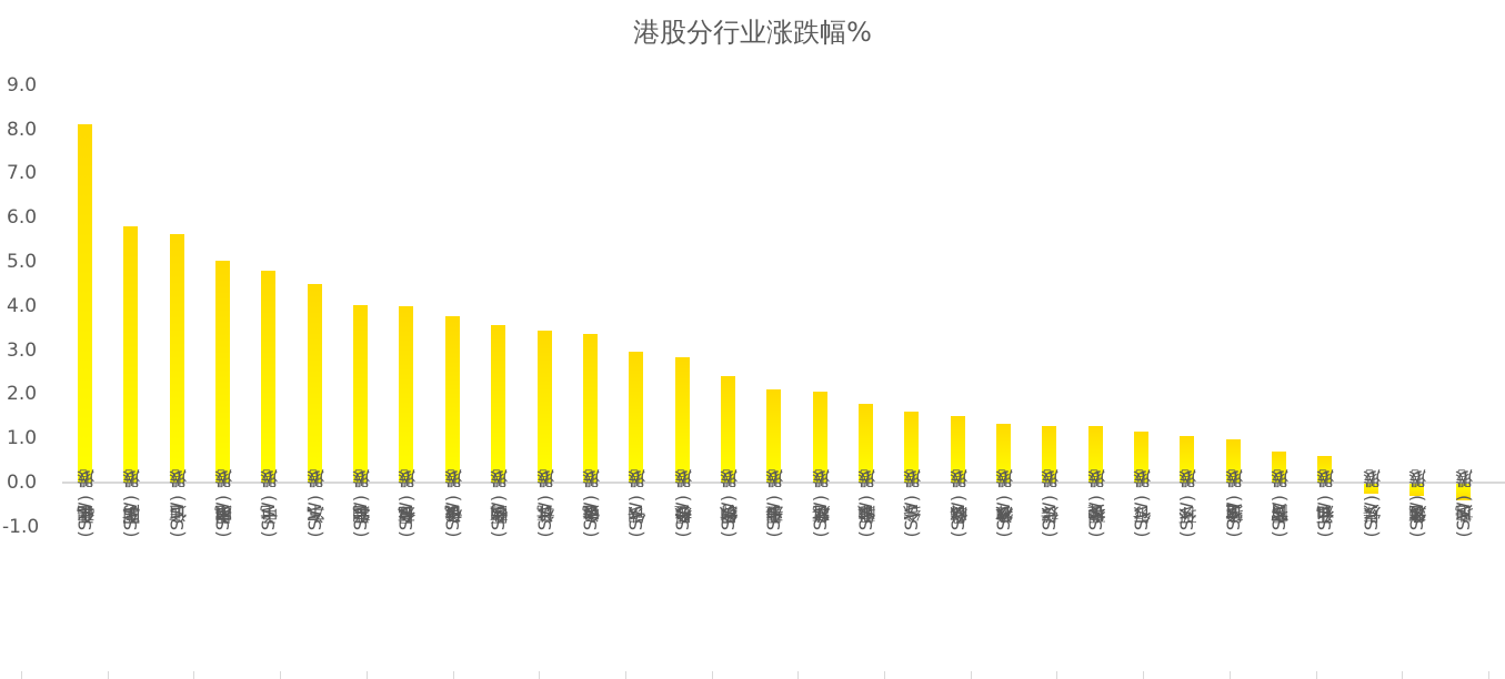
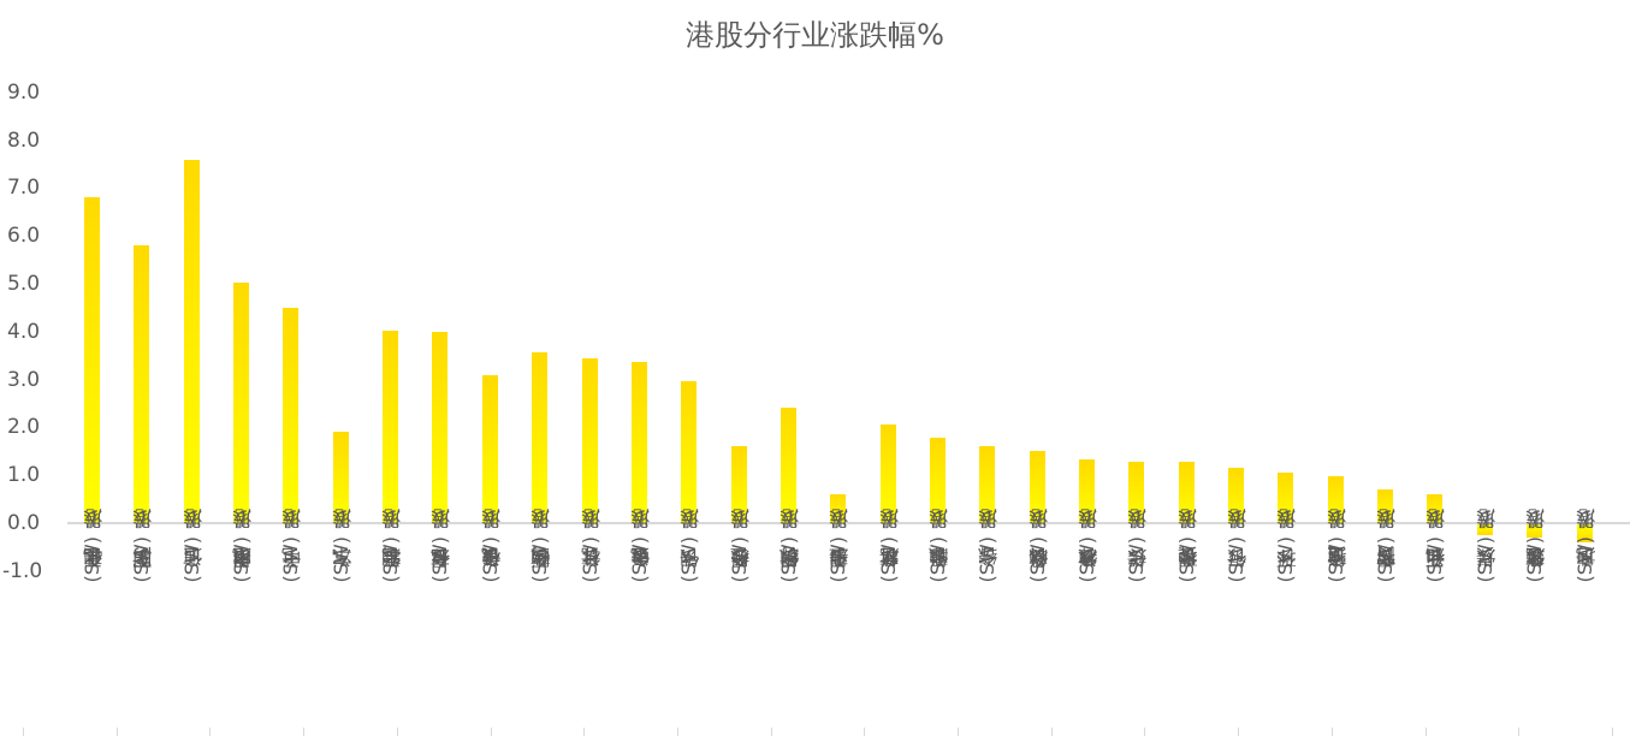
基础化工(SW港股): 8.1 -> 6.8
通信(SW港股): 5.6 -> 7.6
电子(SW港股): 4.8 -> 4.5
汽车(SW港股): 4.5 -> 1.9
机械设备(SW港股): 3.8 -> 3.1
社会服务(SW港股): 2.8 -> 1.6
公用事业(SW港股): 2.1 -> 0.6
